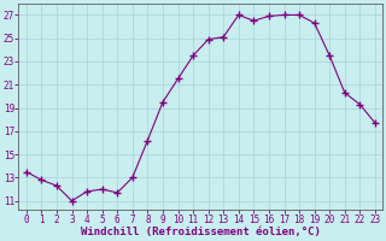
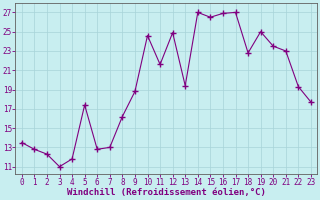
5: 12.0 -> 17.4
6: 11.7 -> 12.8
9: 19.5 -> 18.8
10: 21.5 -> 24.6
11: 23.5 -> 21.6
13: 25.1 -> 19.4
18: 27.0 -> 22.8
19: 26.3 -> 25.0
21: 20.3 -> 23.0
